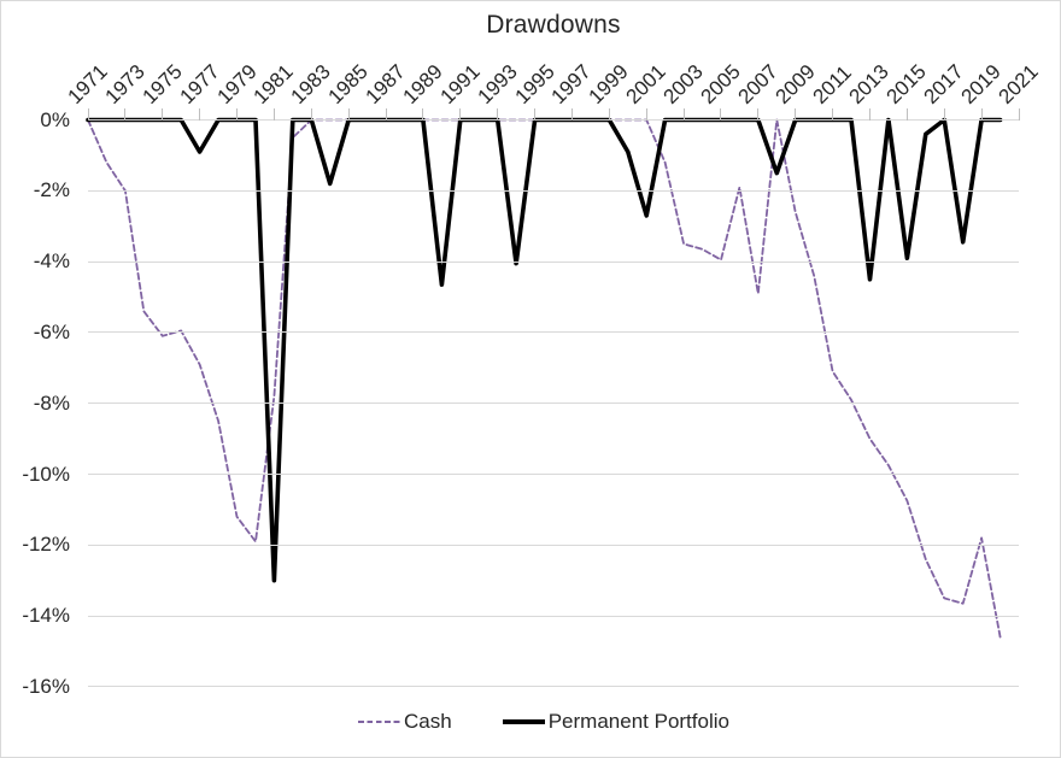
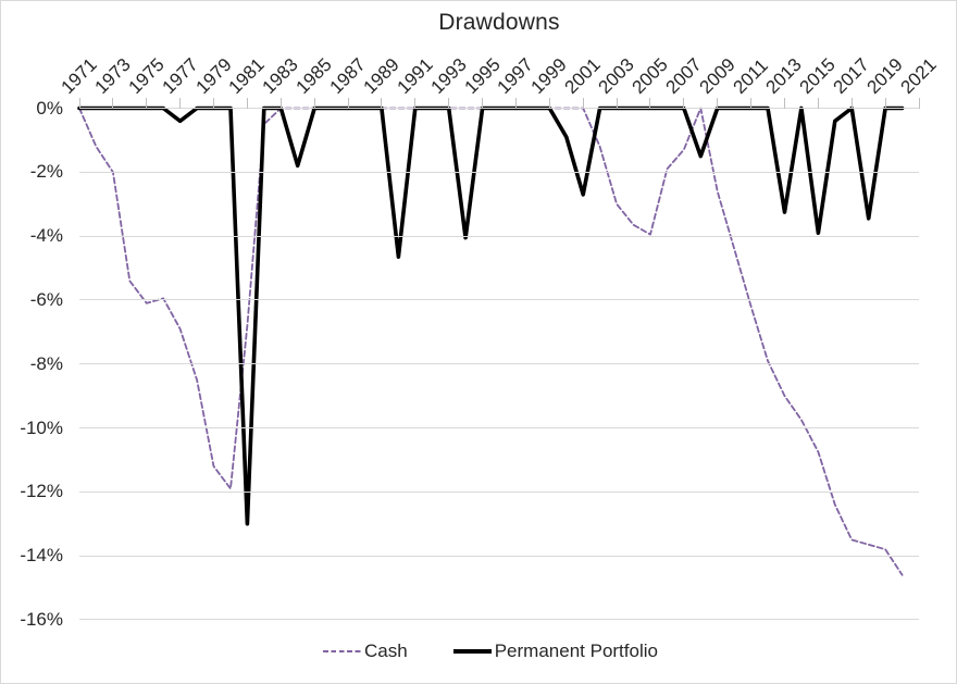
Permanent Portfolio/1977: -0.9% -> -0.4%
Cash/1981: -7.8% -> -6.8%
Cash/2003: -3.5% -> -3.0%
Cash/2007: -4.9% -> -1.3%
Cash/2011: -7.1% -> -6.2%
Permanent Portfolio/2013: -4.5% -> -3.2%
Cash/2019: -11.8% -> -13.8%
